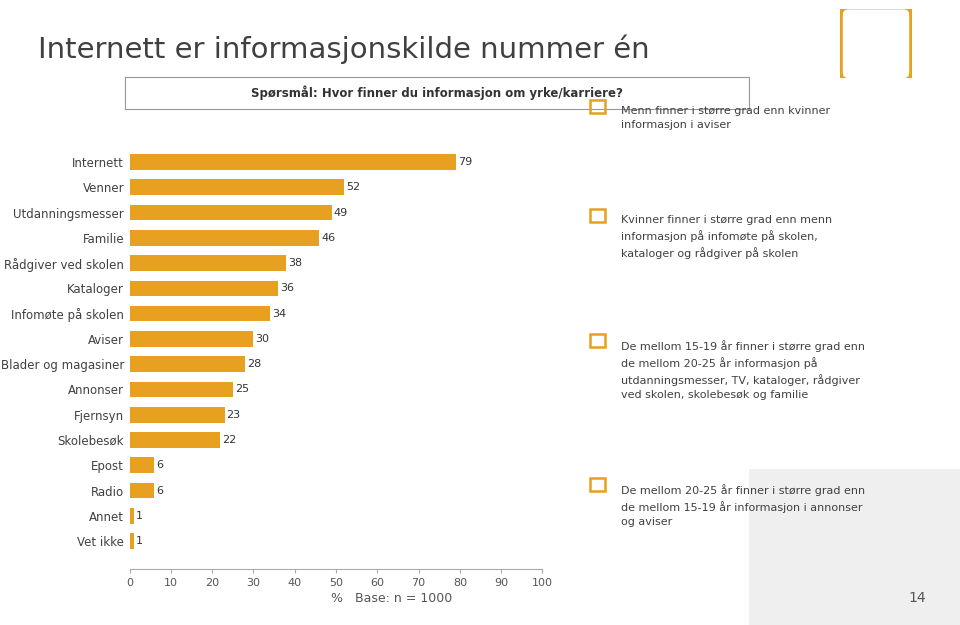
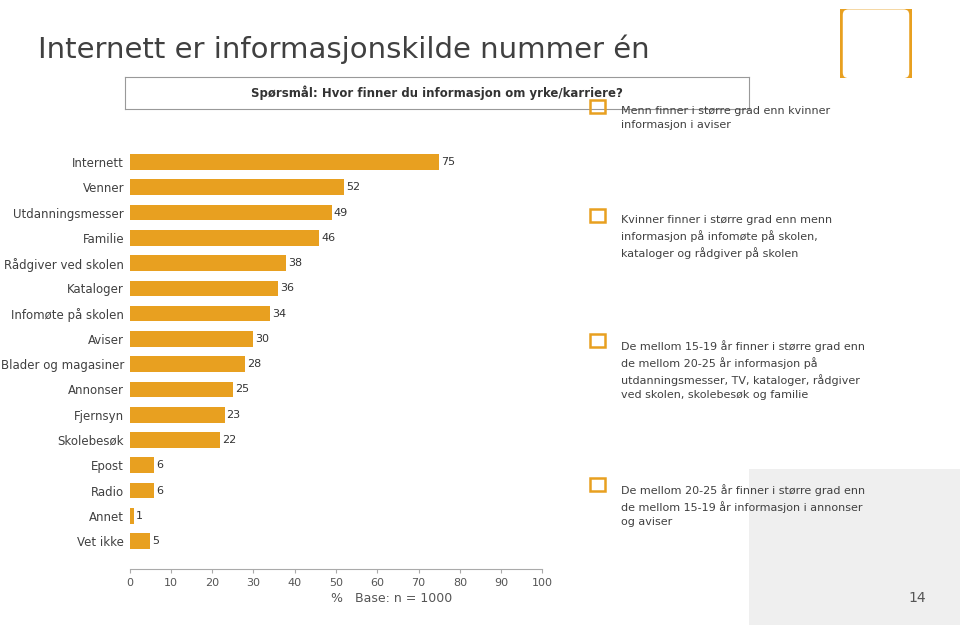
Internett: 79 -> 75
Vet ikke: 1 -> 5
